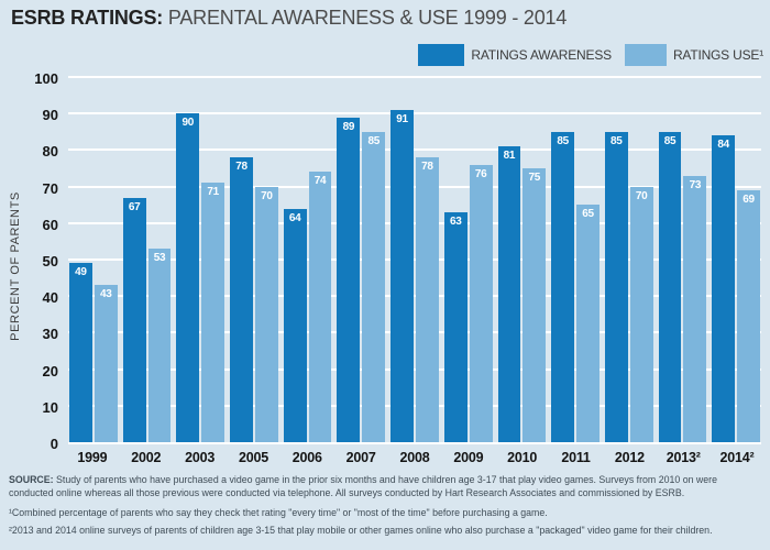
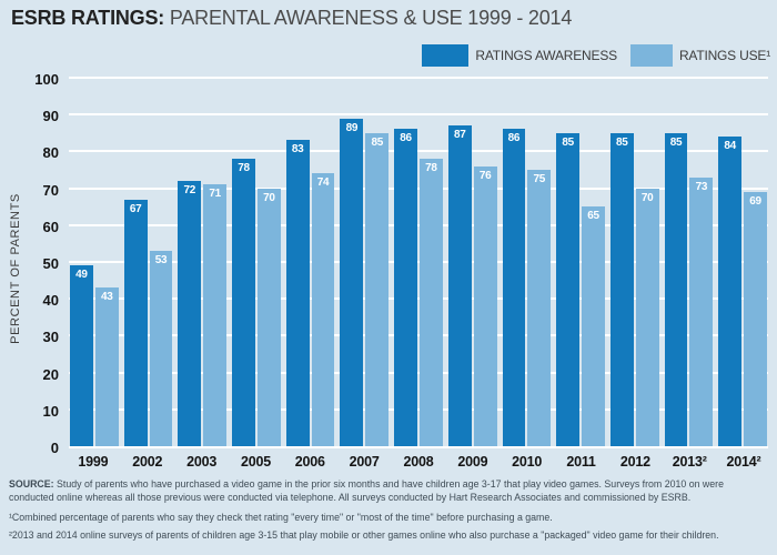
RATINGS AWARENESS/2003: 90 -> 72
RATINGS AWARENESS/2006: 64 -> 83
RATINGS AWARENESS/2008: 91 -> 86
RATINGS AWARENESS/2009: 63 -> 87
RATINGS AWARENESS/2010: 81 -> 86
